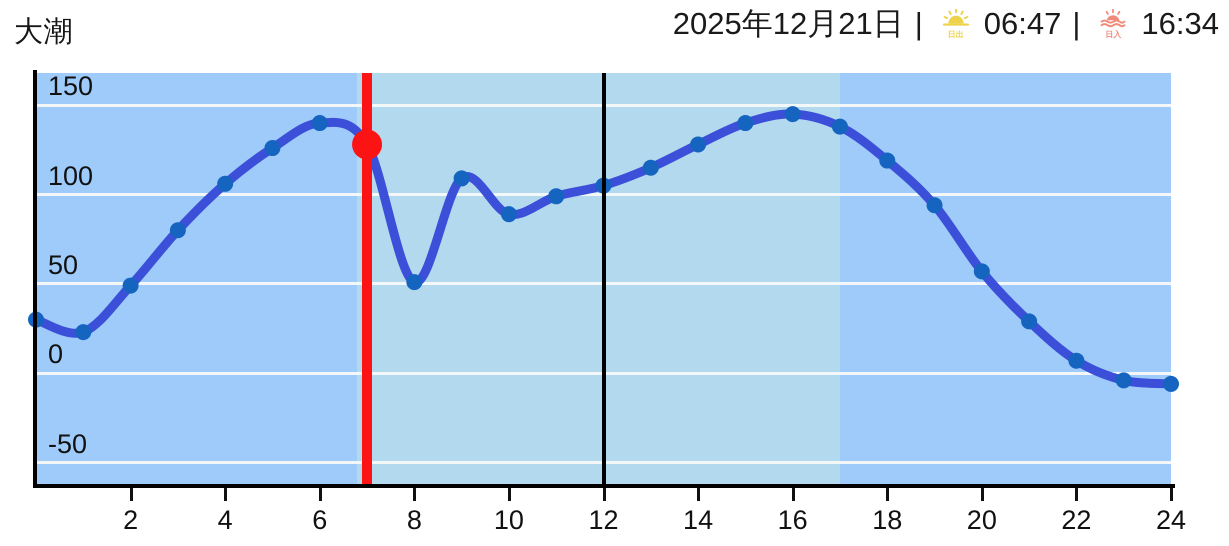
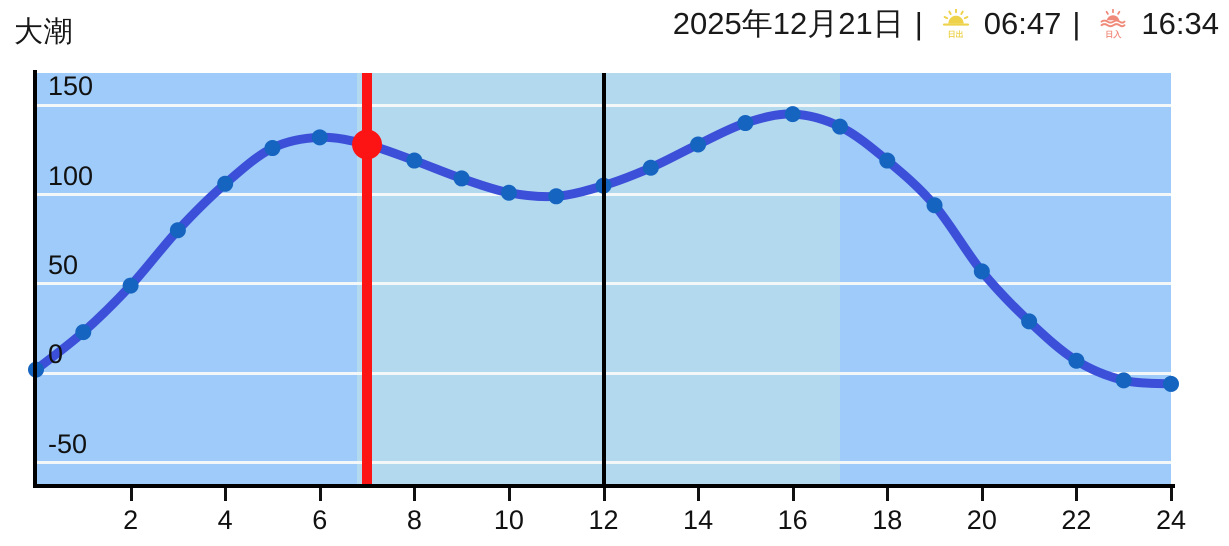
0: 30 -> 2
6: 140 -> 132
8: 51 -> 119
10: 89 -> 101
